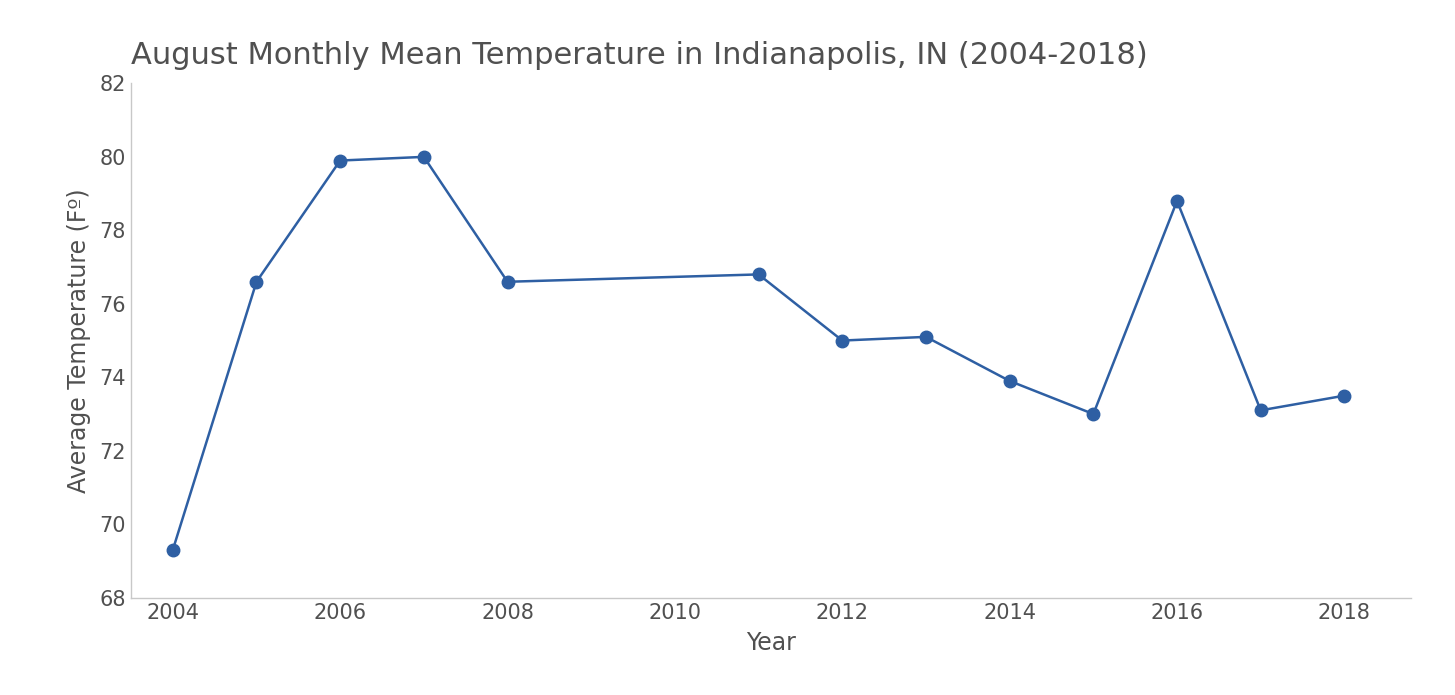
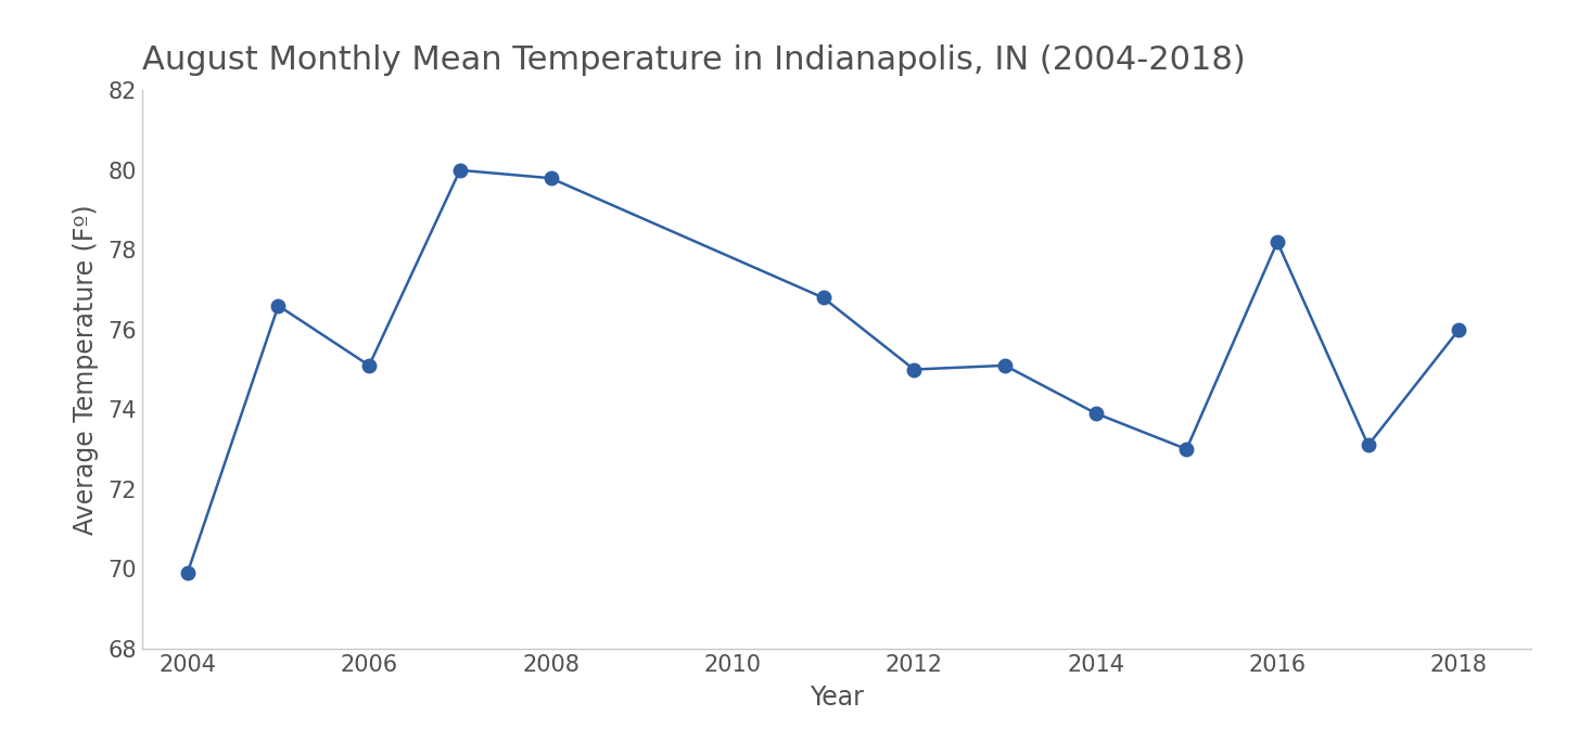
2004: 69.3 -> 69.9
2006: 79.9 -> 75.1
2008: 76.6 -> 79.8
2016: 78.8 -> 78.2
2018: 73.5 -> 76.0
